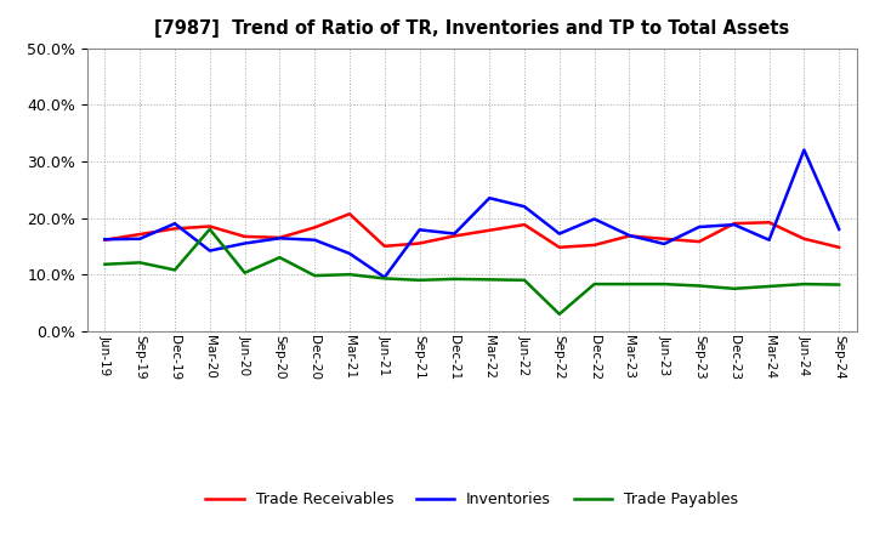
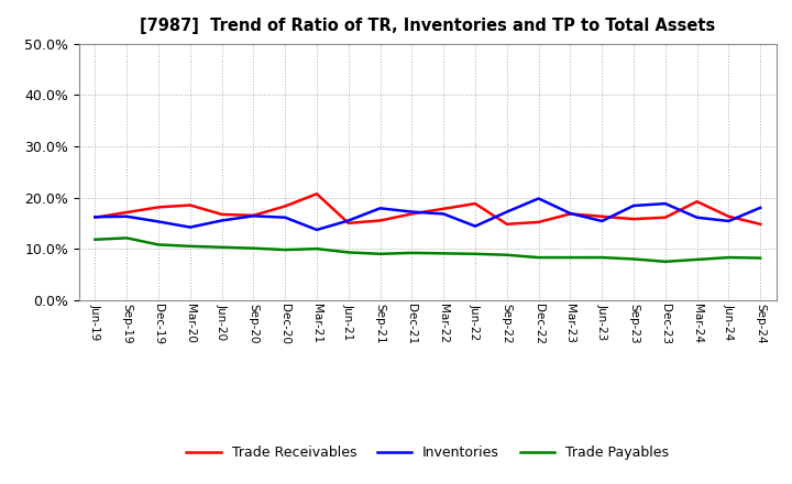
Inventories/Dec-19: 19.0% -> 15.3%
Trade Payables/Mar-20: 18.0% -> 10.5%
Trade Payables/Sep-20: 13.0% -> 10.1%
Inventories/Jun-21: 9.5% -> 15.5%
Inventories/Mar-22: 23.5% -> 16.8%
Inventories/Jun-22: 22.0% -> 14.4%
Trade Payables/Sep-22: 3.0% -> 8.8%
Trade Receivables/Dec-23: 19.0% -> 16.1%
Inventories/Jun-24: 32.0% -> 15.4%
